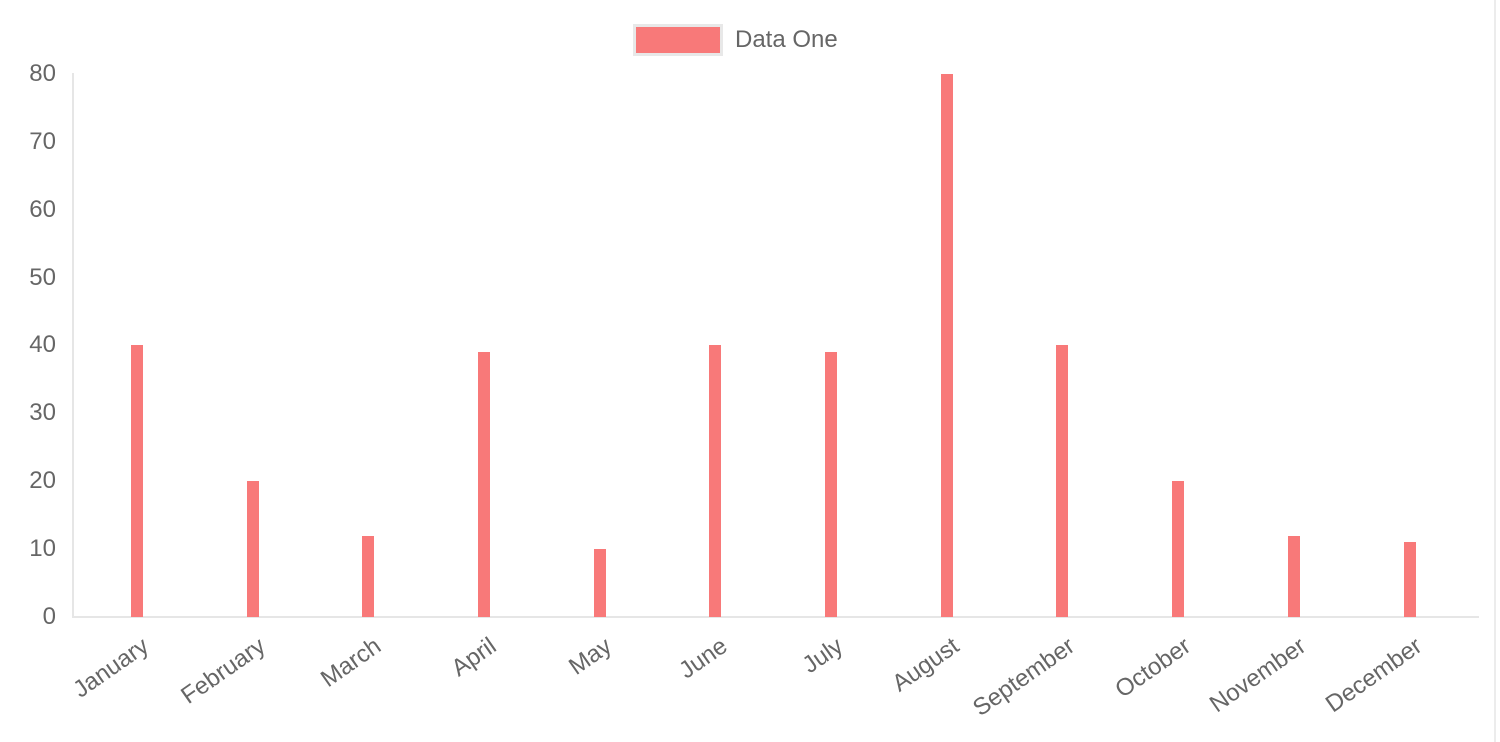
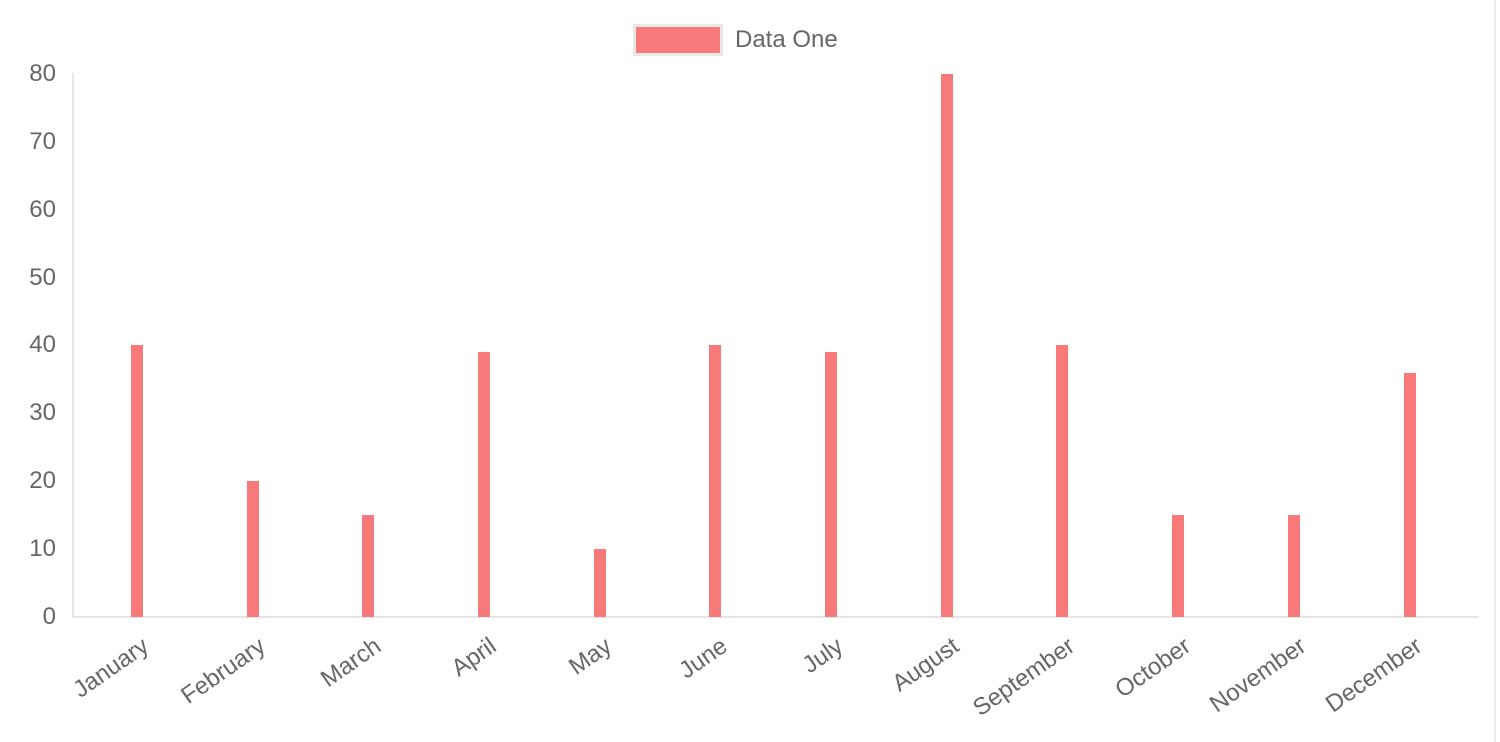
March: 12 -> 15
October: 20 -> 15
November: 12 -> 15
December: 11 -> 36
